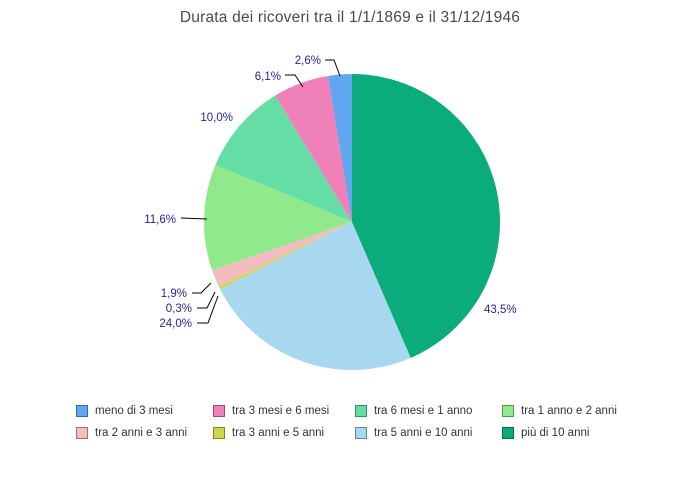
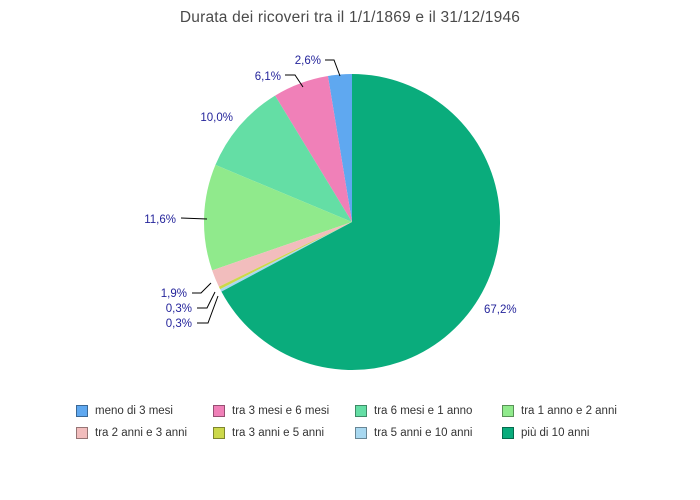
tra 5 anni e 10 anni: 24,0% -> 0,3%
più di 10 anni: 43,5% -> 67,2%
